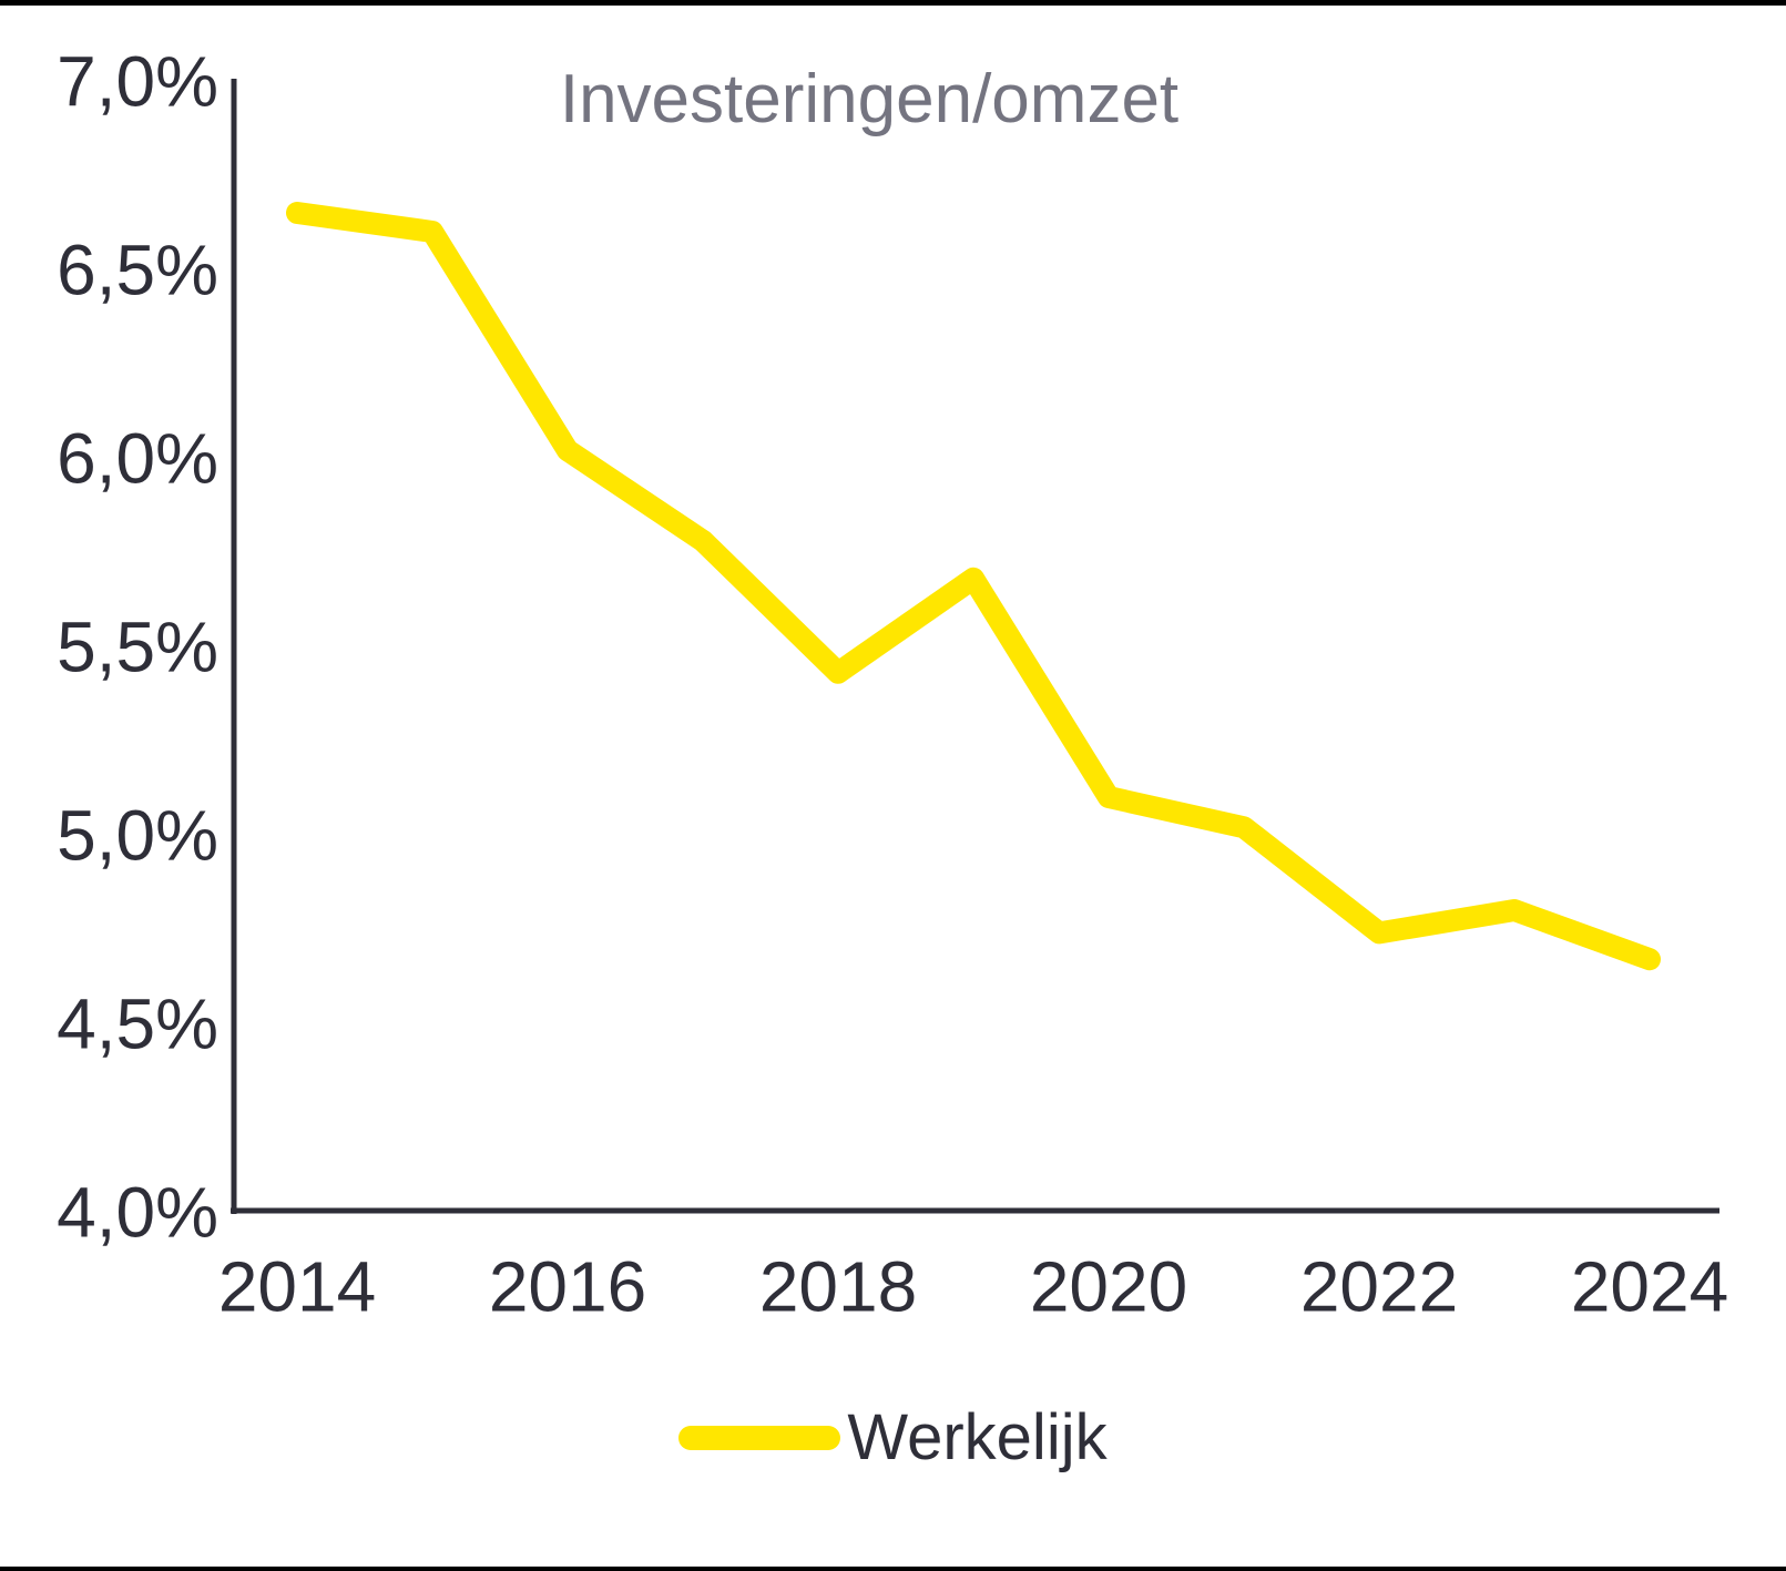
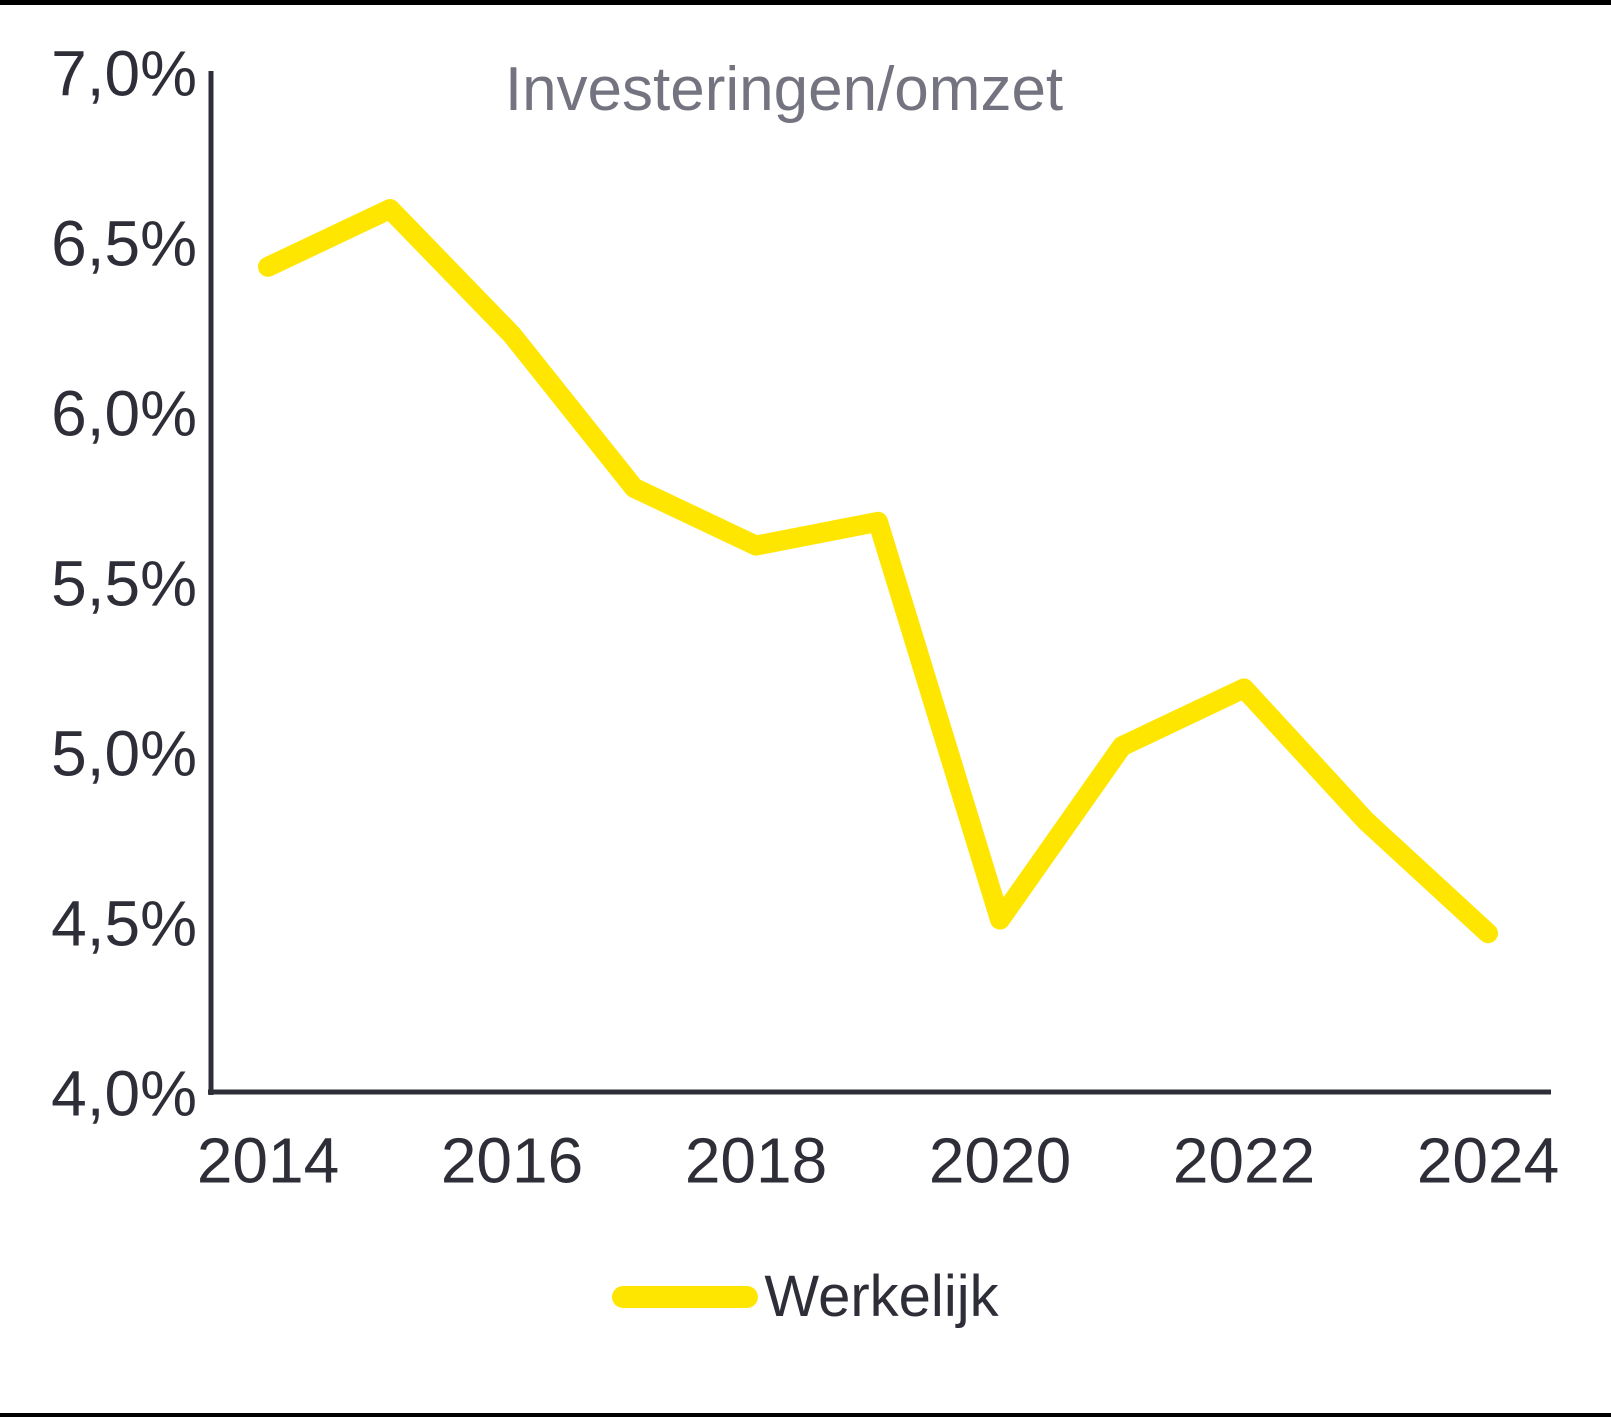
2014: 6,65% -> 6,43%
2016: 6,02% -> 6,23%
2018: 5,43% -> 5,61%
2020: 5,10% -> 4,51%
2022: 4,74% -> 5,19%
2024: 4,67% -> 4,47%
